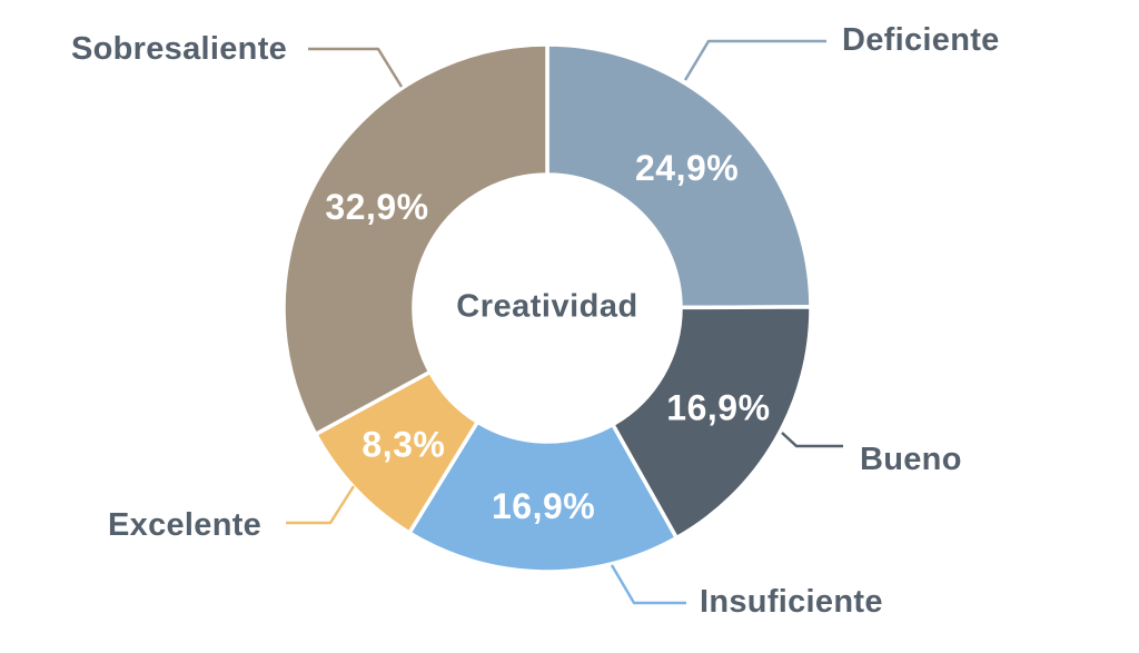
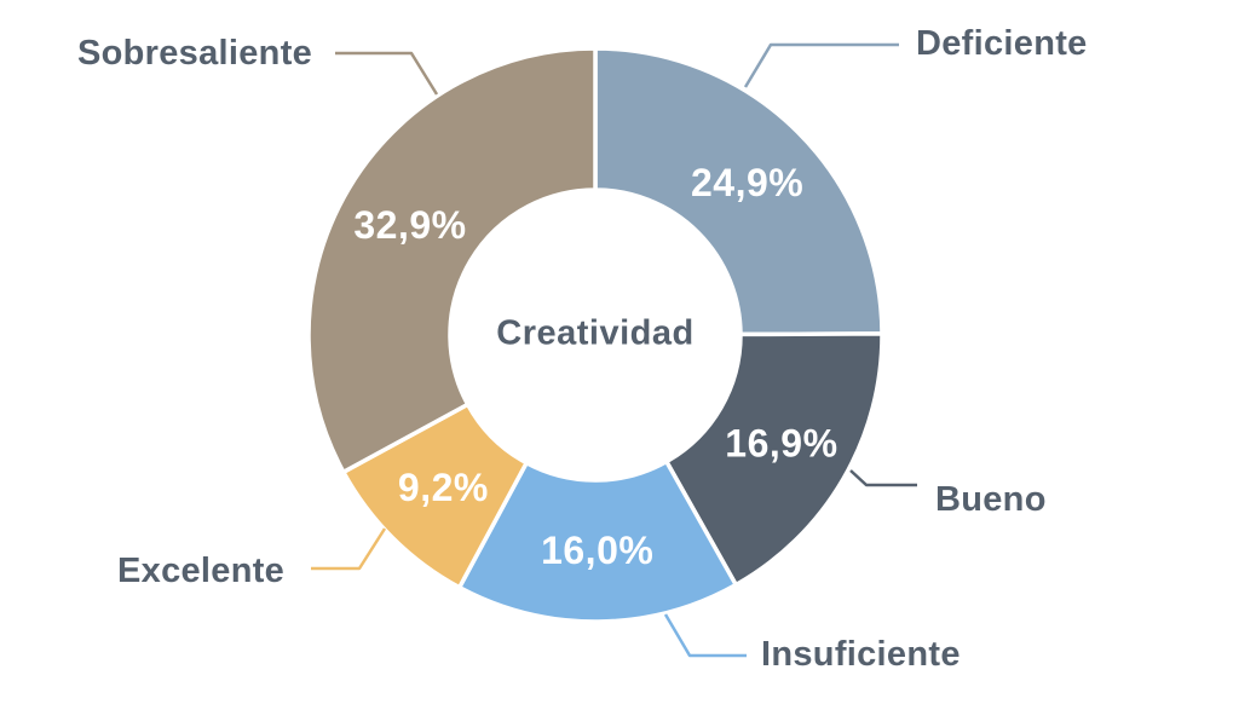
Insuficiente: 16,9% -> 16,0%
Excelente: 8,3% -> 9,2%
